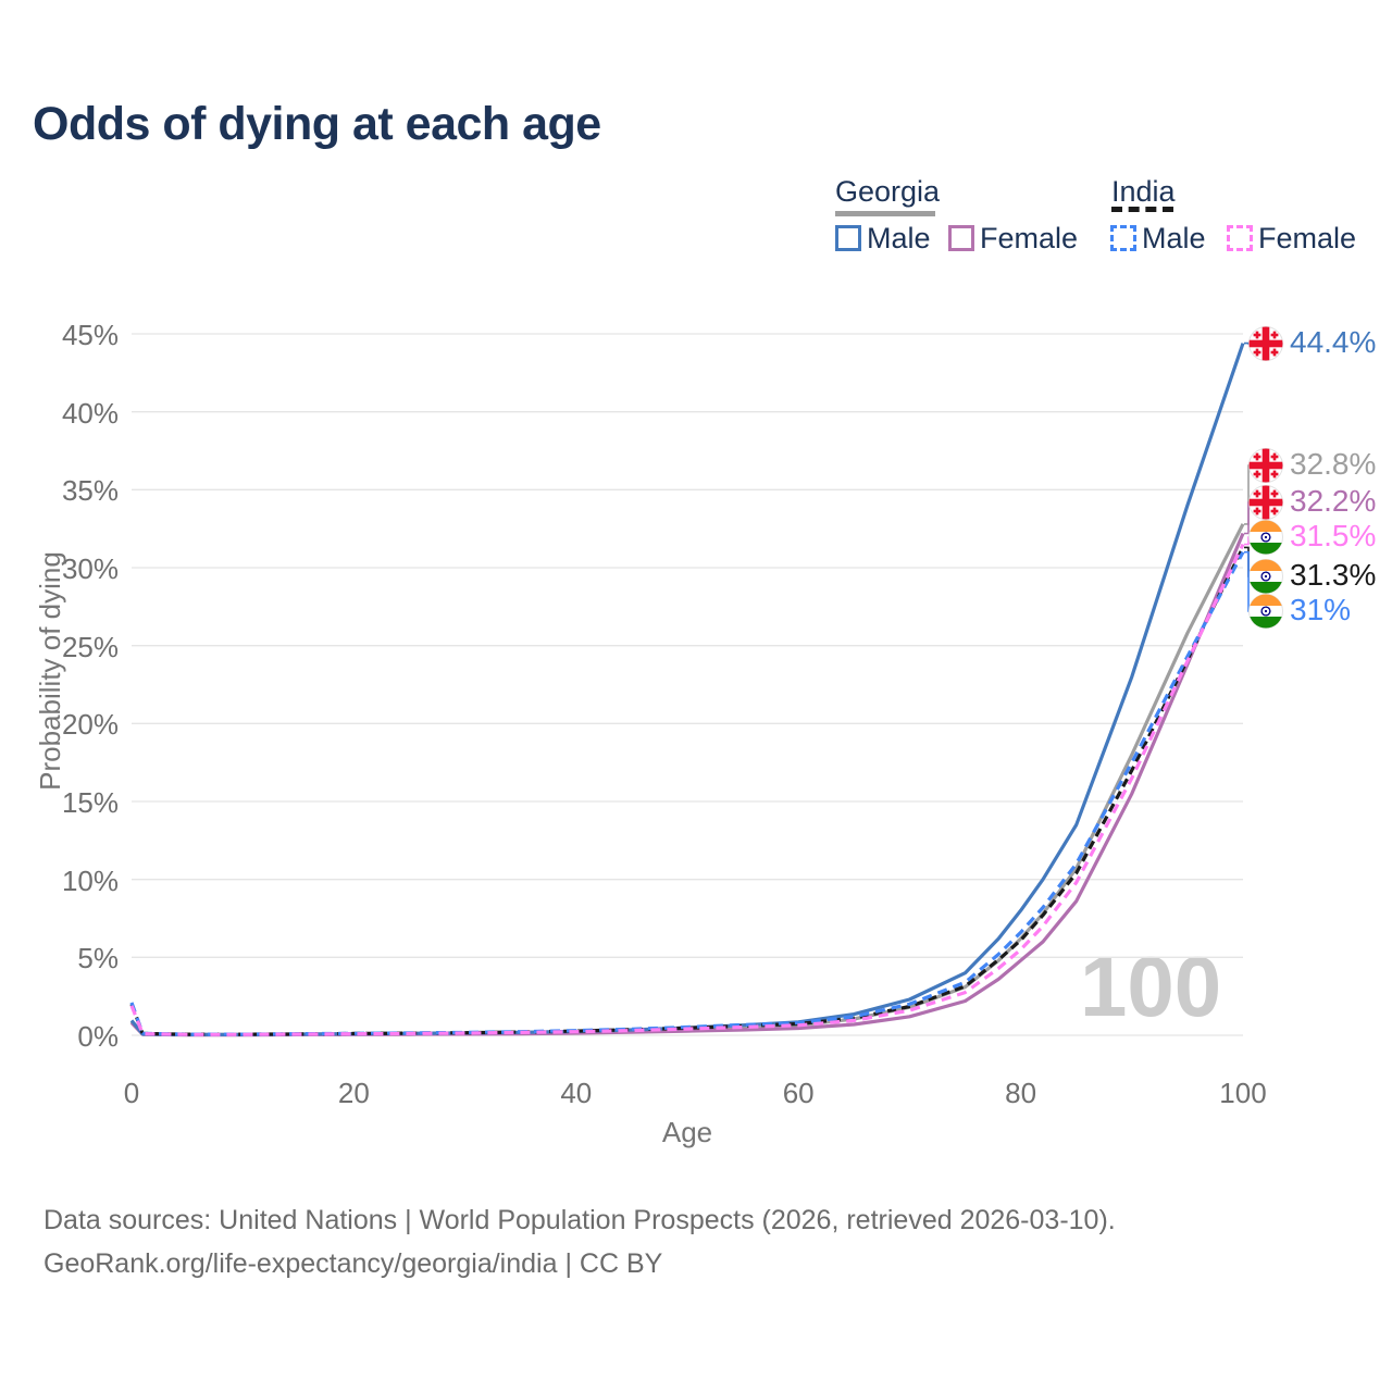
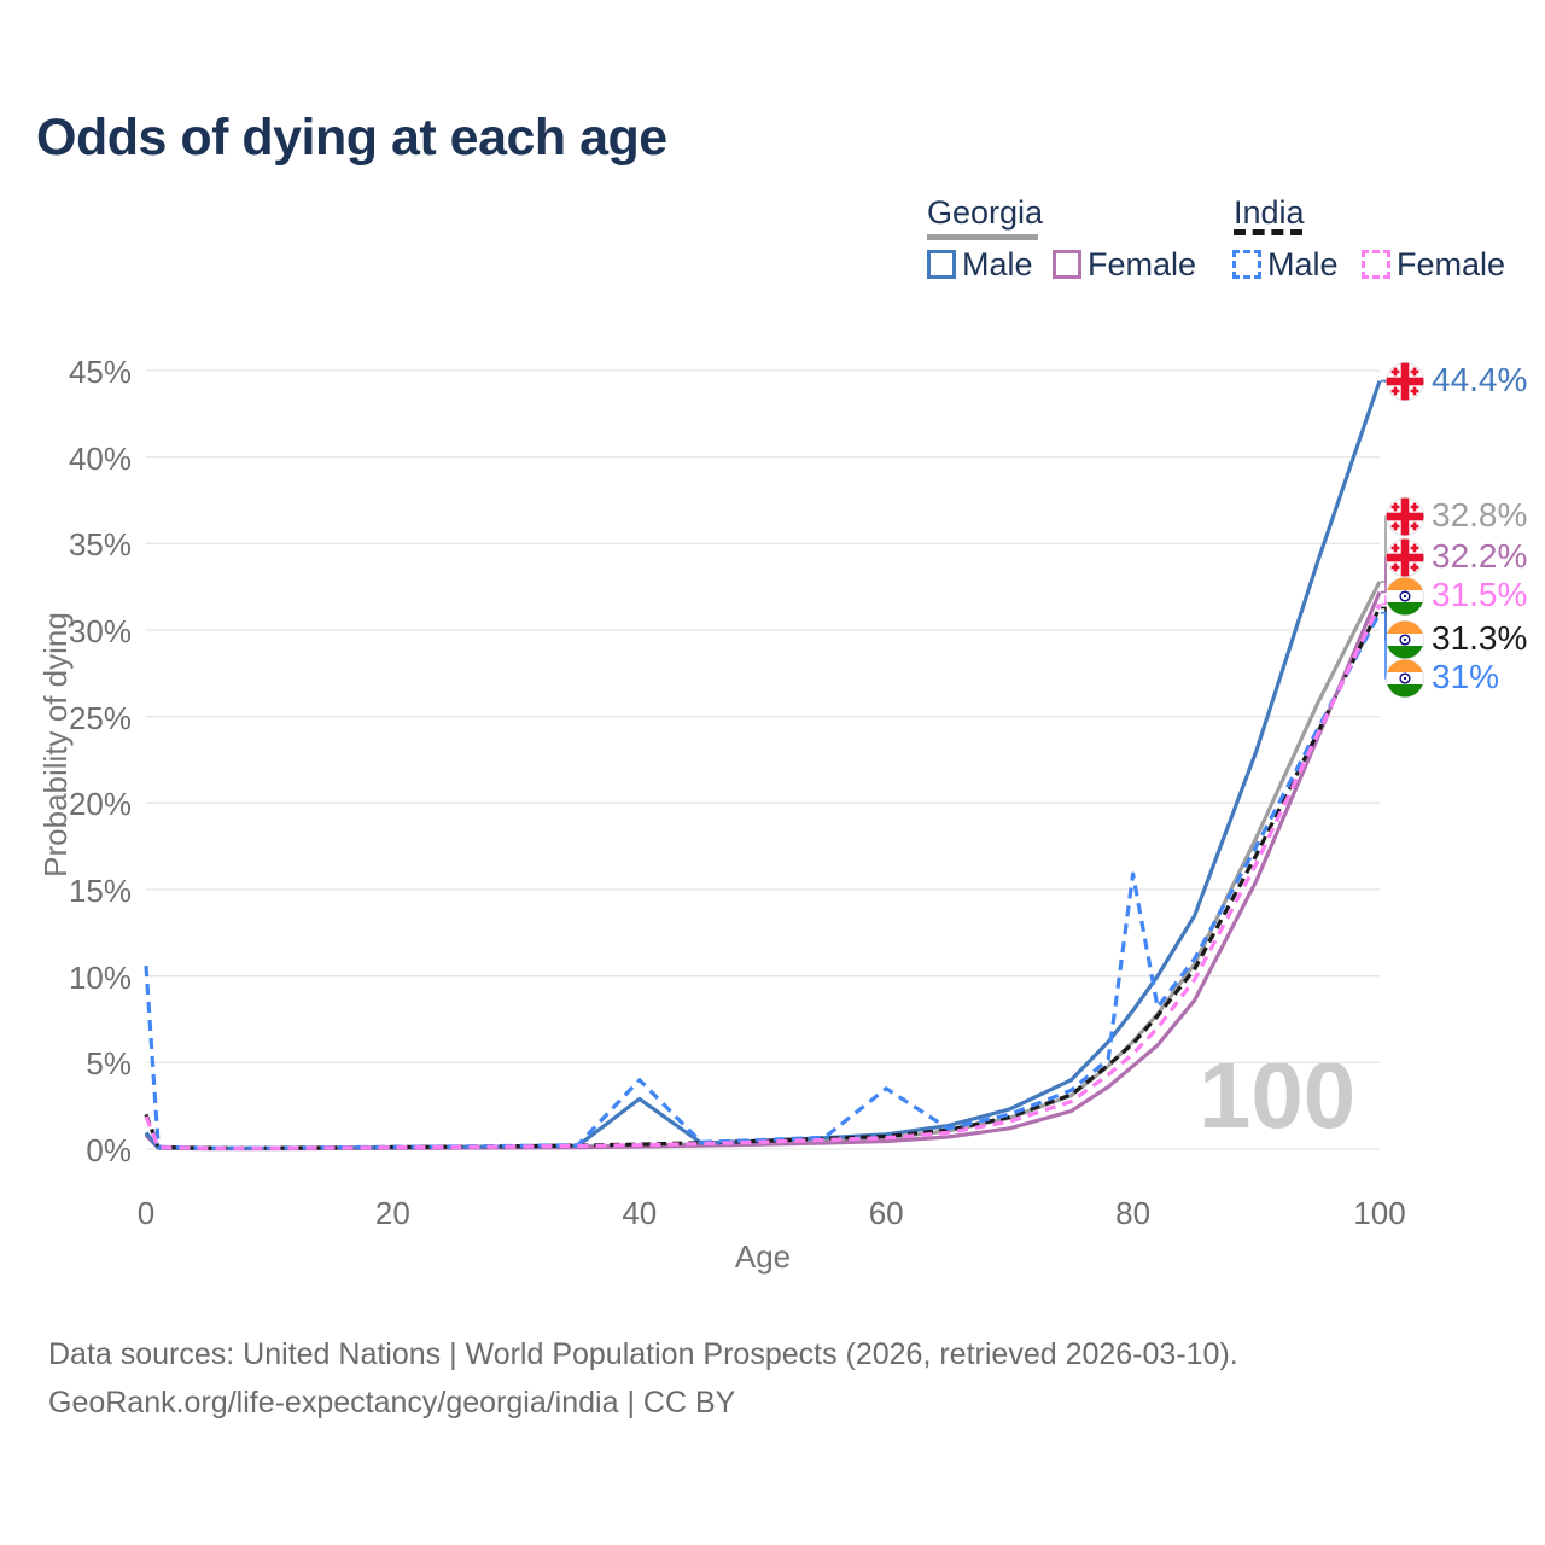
India Male/0: 2.1% -> 10.6%
Georgia Male/40: 0.2% -> 2.9%
India Male/40: 0.3% -> 4.0%
India Male/60: 0.8% -> 3.5%
India Male/80: 6.6% -> 15.9%
